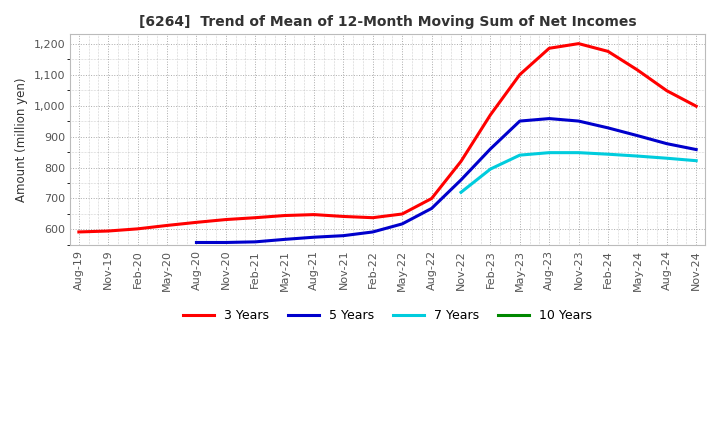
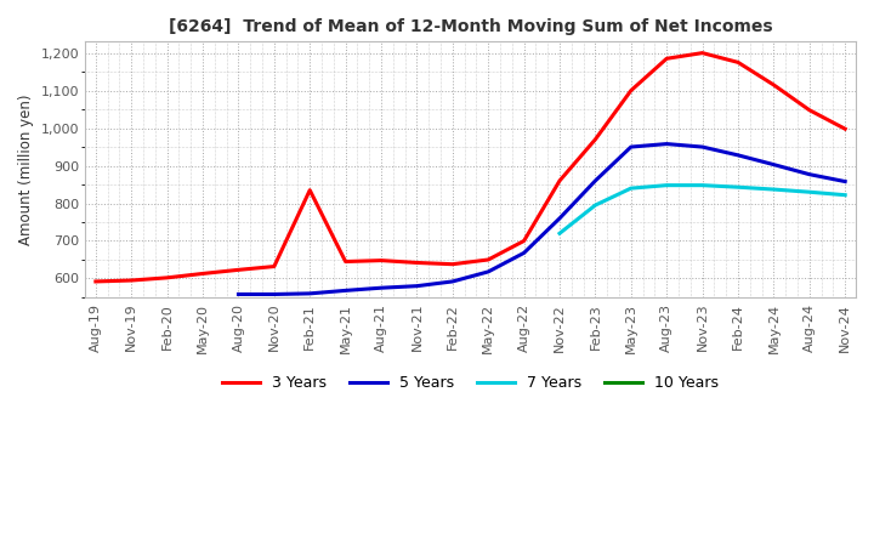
3 Years/Feb-21: 638 -> 835
3 Years/Nov-22: 820 -> 860
